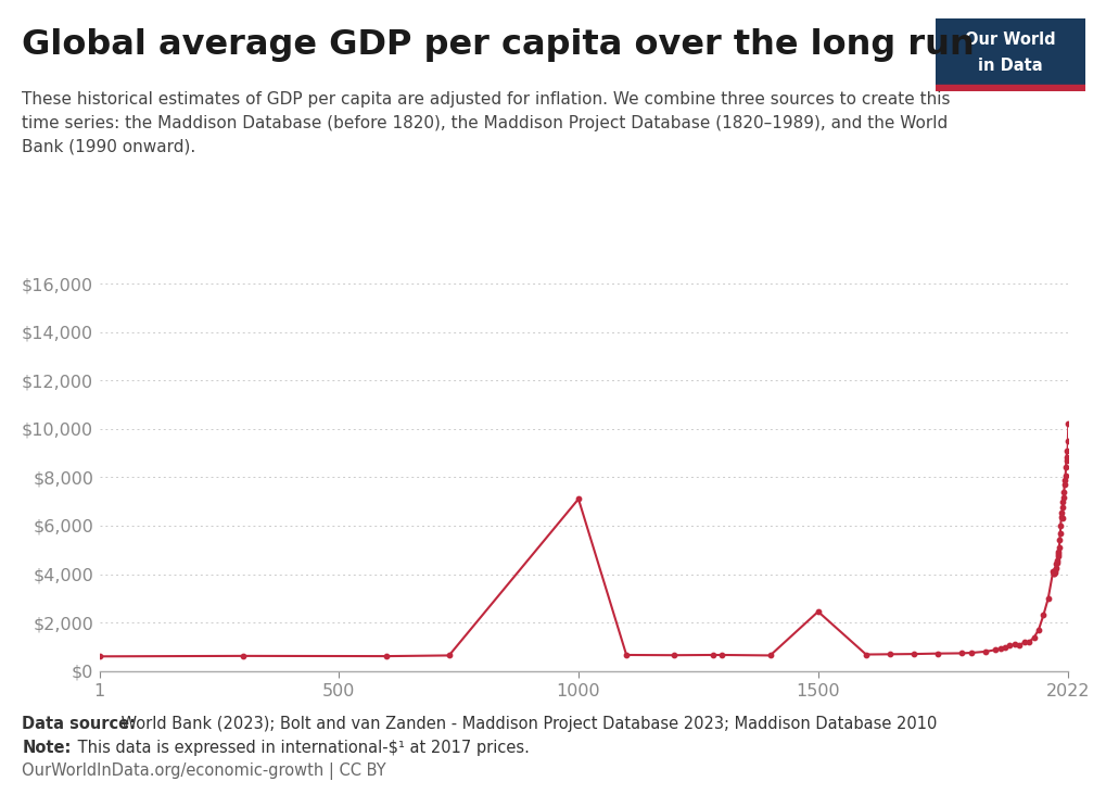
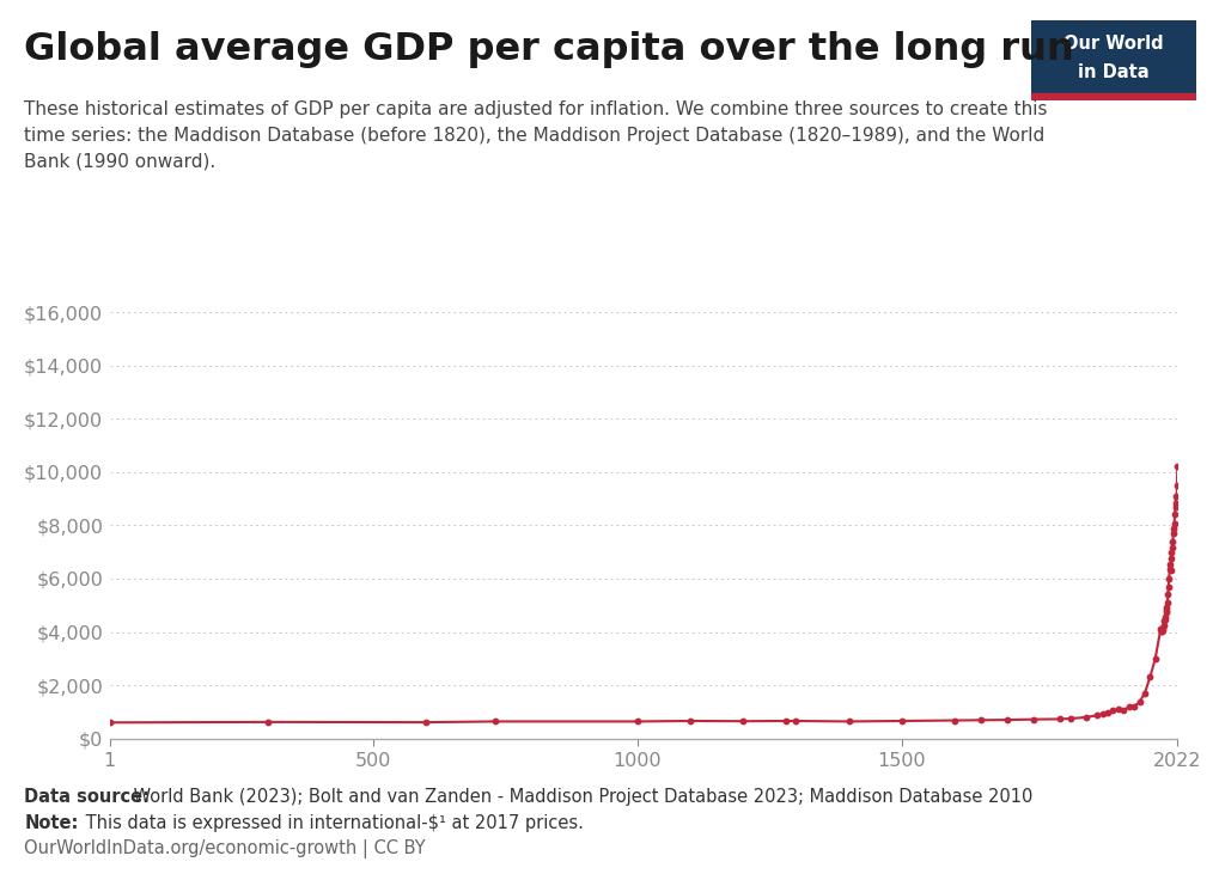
1000: $7,100 -> $640
1500: $2,450 -> $660
